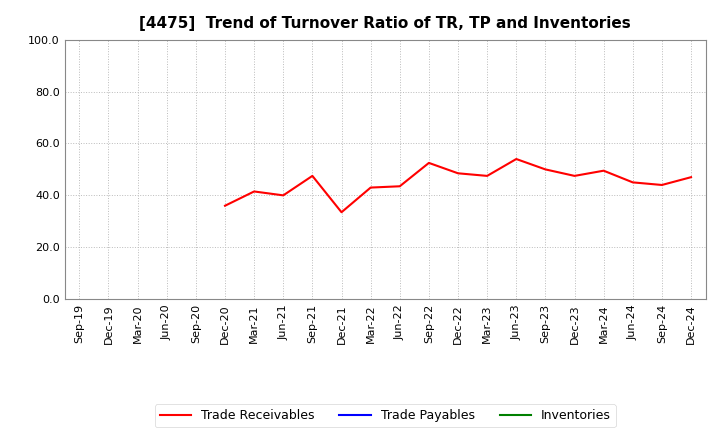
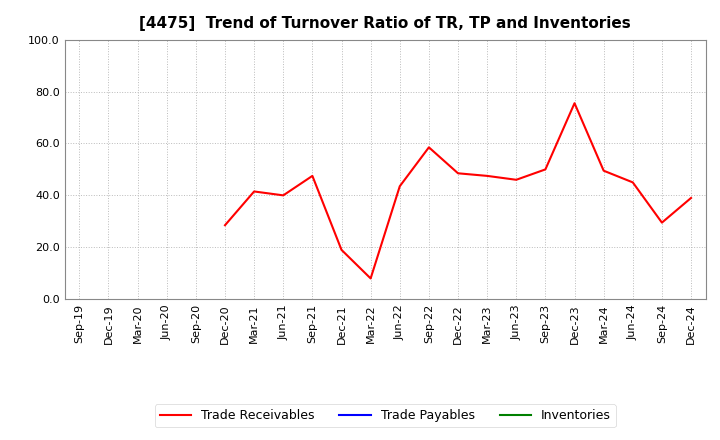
Dec-20: 36.0 -> 28.5
Dec-21: 33.5 -> 19.0
Mar-22: 43.0 -> 8.0
Sep-22: 52.5 -> 58.5
Jun-23: 54.0 -> 46.0
Dec-23: 47.5 -> 75.5
Sep-24: 44.0 -> 29.5
Dec-24: 47.0 -> 39.0
